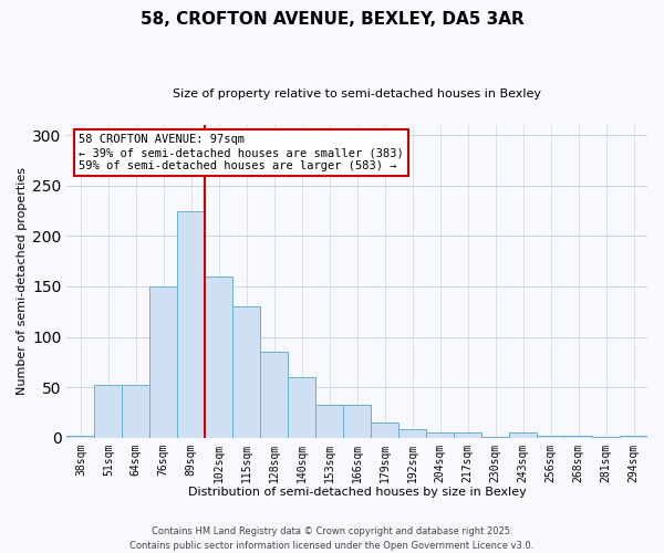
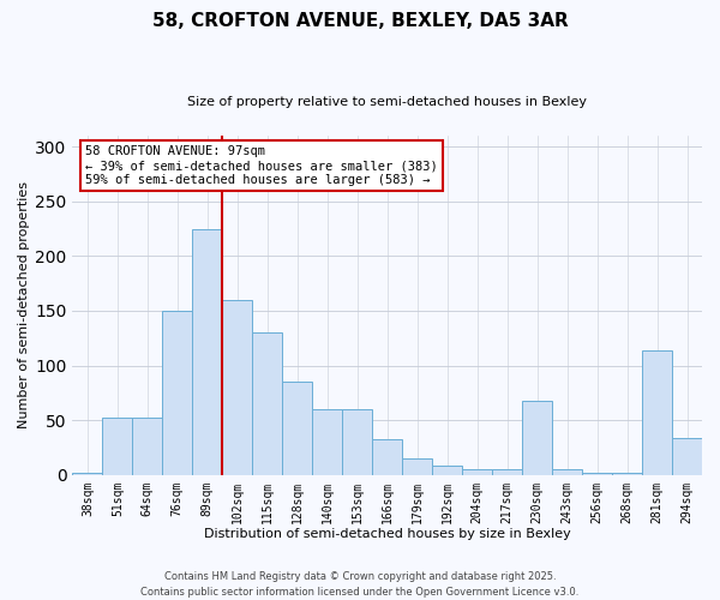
153sqm: 33 -> 60
230sqm: 1 -> 68
281sqm: 1 -> 114
294sqm: 2 -> 34
